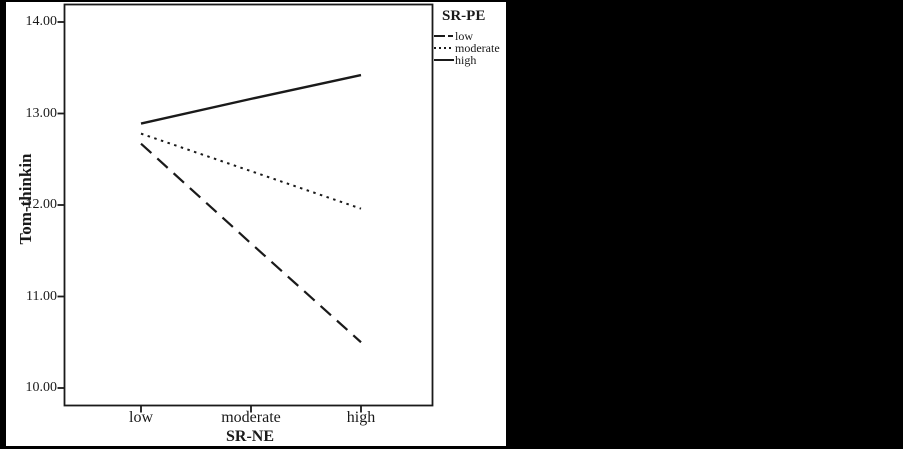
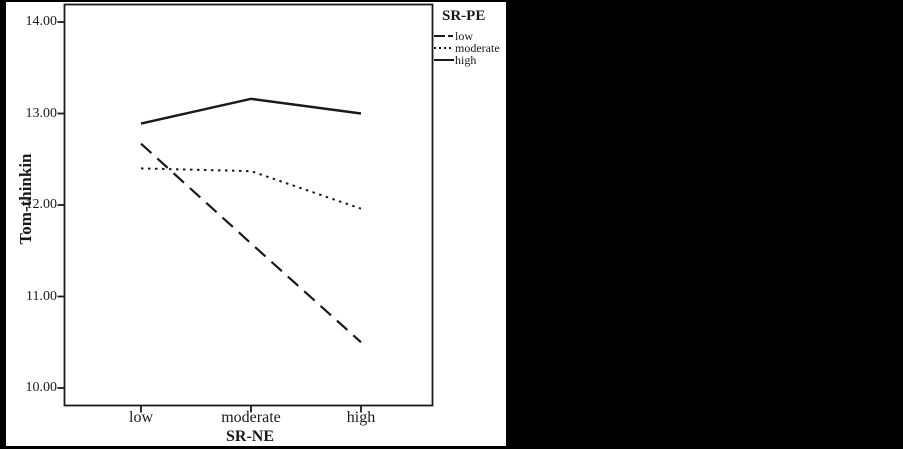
moderate/low: 12.8 -> 12.4
high/high: 13.4 -> 13.0
